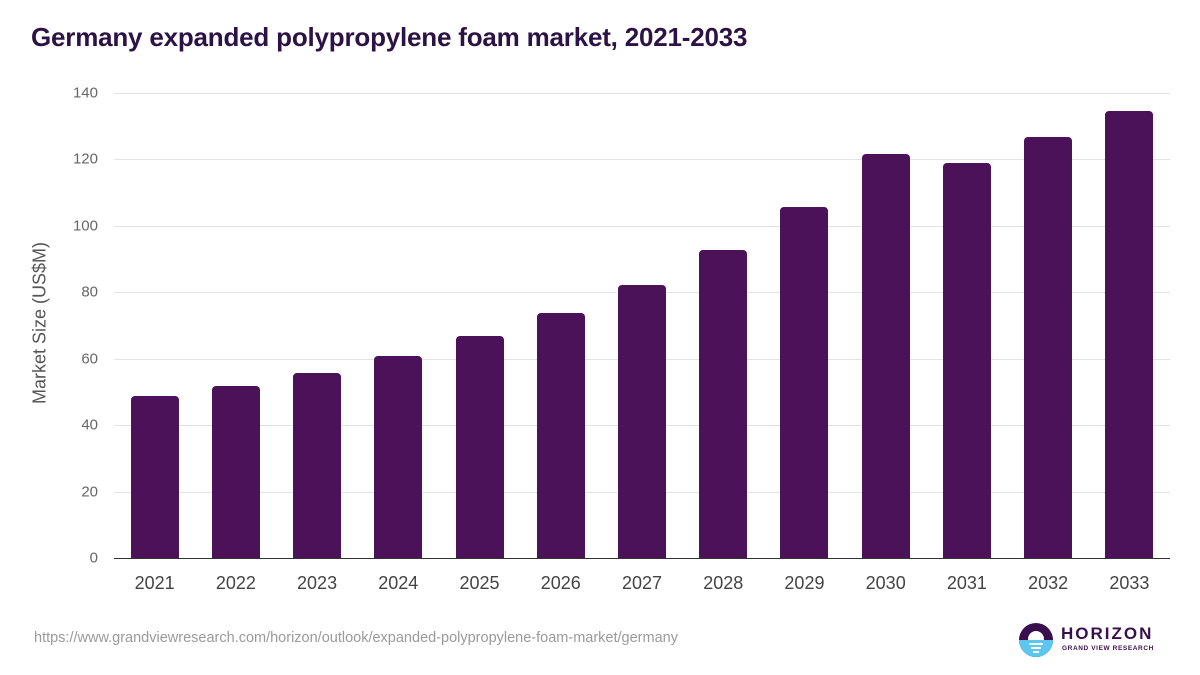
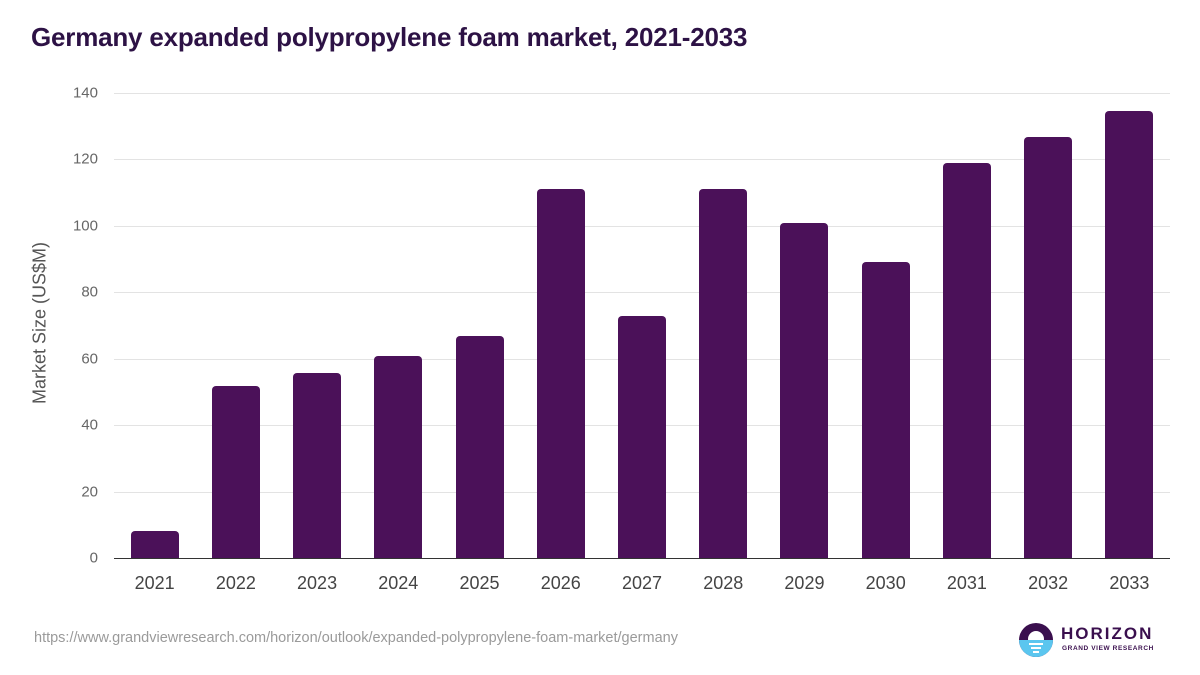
2021: 49 -> 8
2026: 74 -> 111
2027: 82 -> 73
2028: 93 -> 111
2029: 106 -> 101
2030: 122 -> 89
